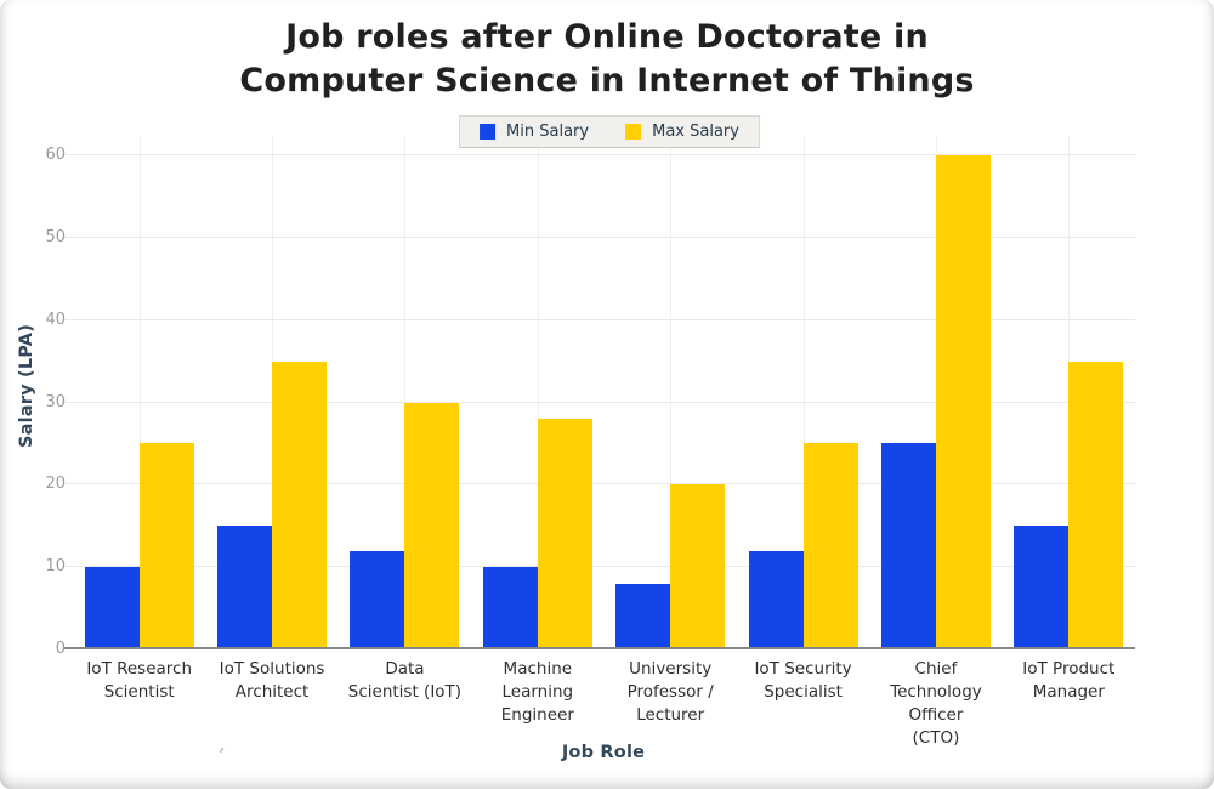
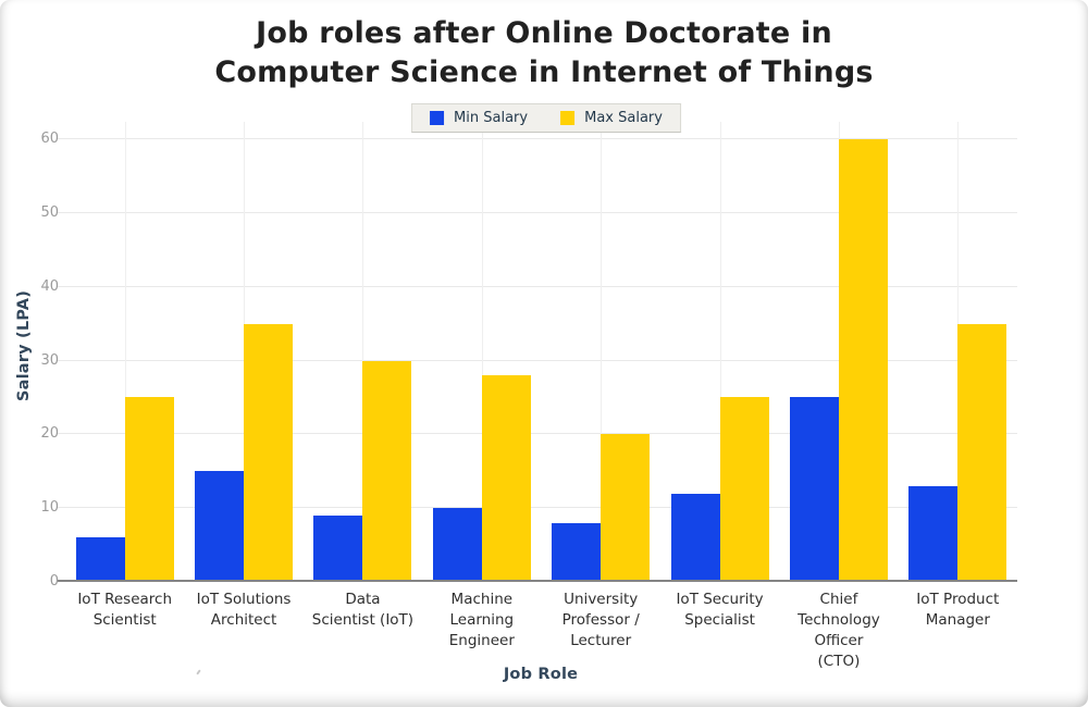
Min Salary/IoT Research Scientist: 10 -> 6
Min Salary/Data Scientist (IoT): 12 -> 9
Min Salary/IoT Product Manager: 15 -> 13
